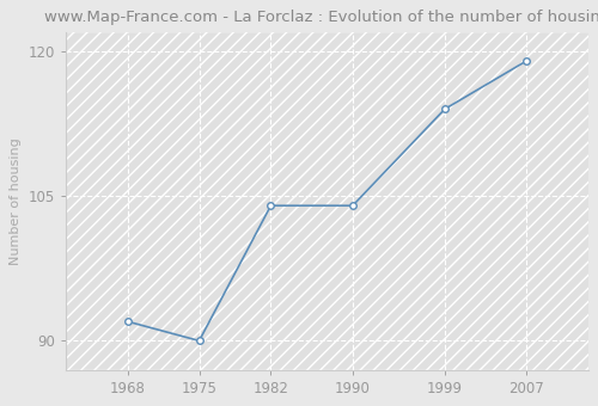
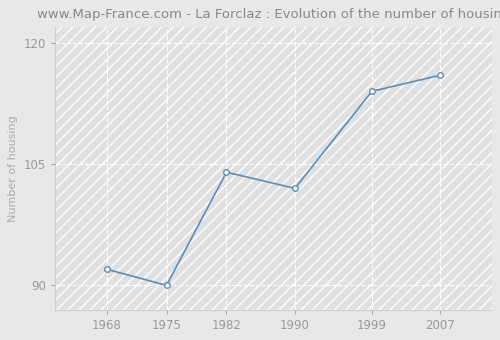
1990: 104 -> 102
2007: 119 -> 116
